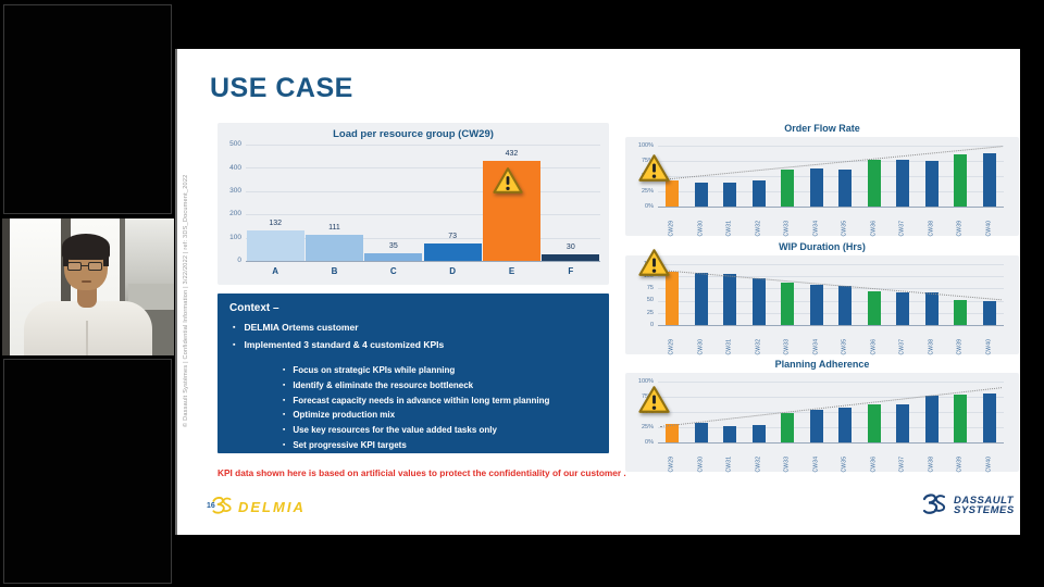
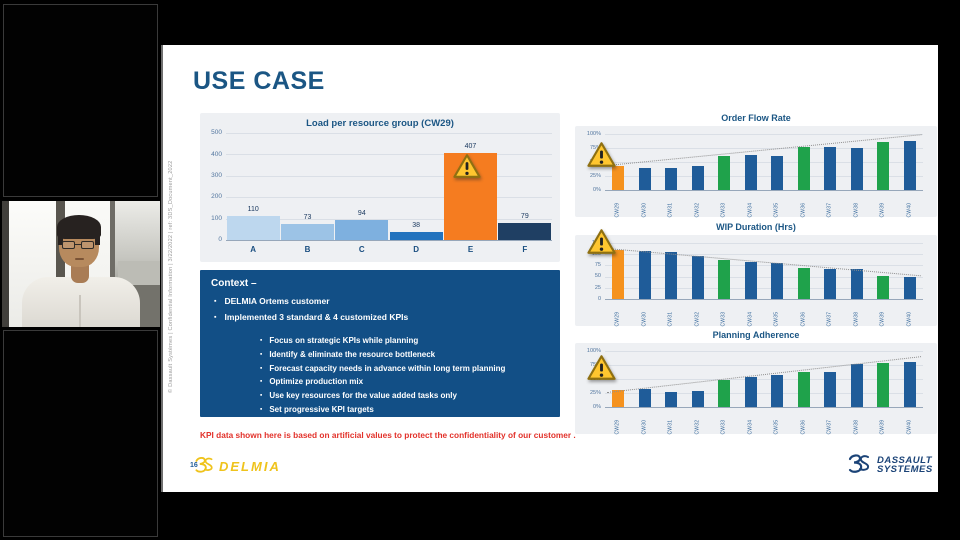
Load per resource group (CW29)/A: 132 -> 110
Load per resource group (CW29)/B: 111 -> 73
Load per resource group (CW29)/C: 35 -> 94
Load per resource group (CW29)/D: 73 -> 38
Load per resource group (CW29)/E: 432 -> 407
Load per resource group (CW29)/F: 30 -> 79
